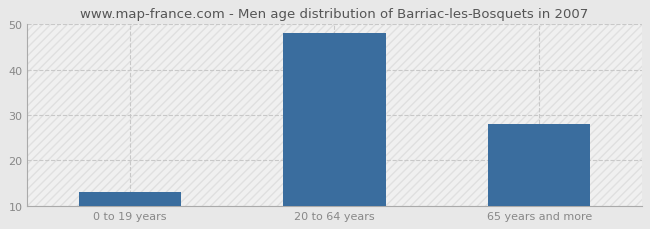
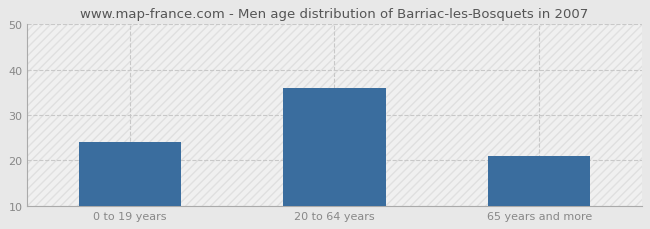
0 to 19 years: 13 -> 24
20 to 64 years: 48 -> 36
65 years and more: 28 -> 21
